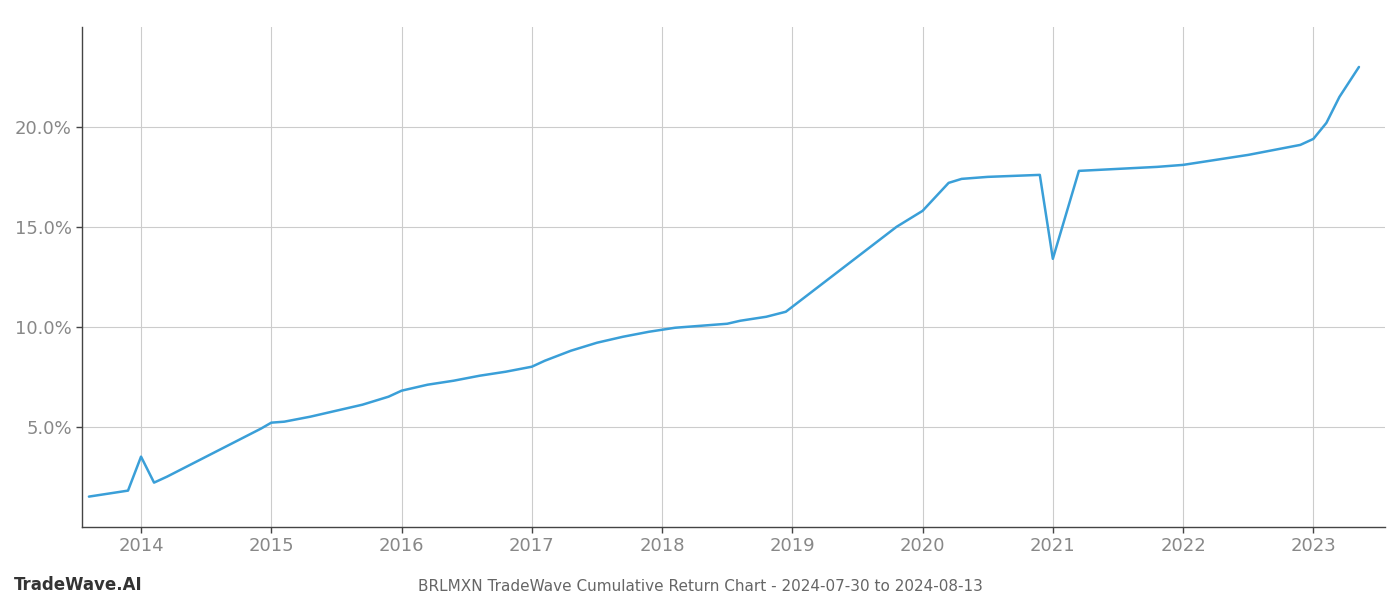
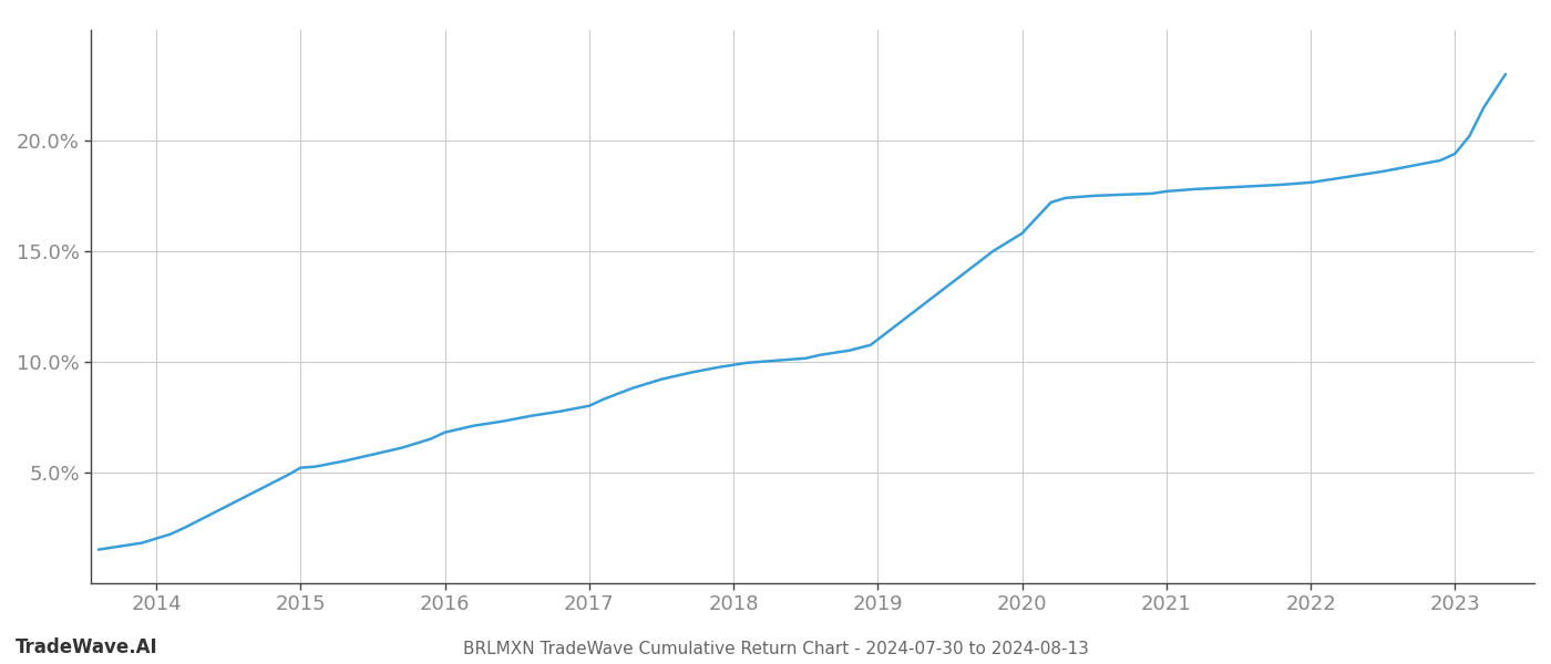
2014: 3.5% -> 2.0%
2021: 13.4% -> 17.7%
